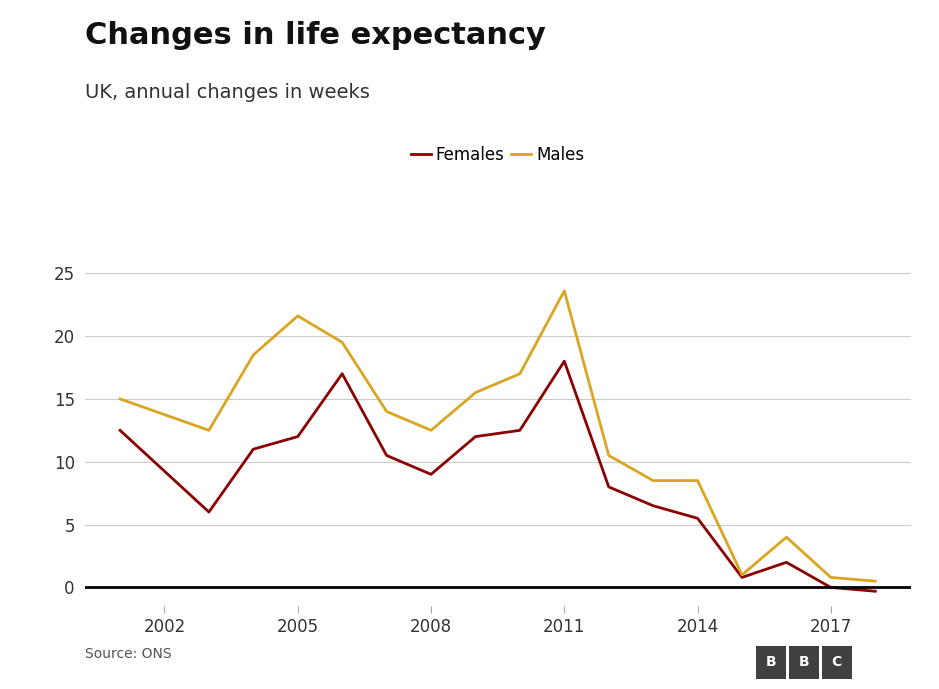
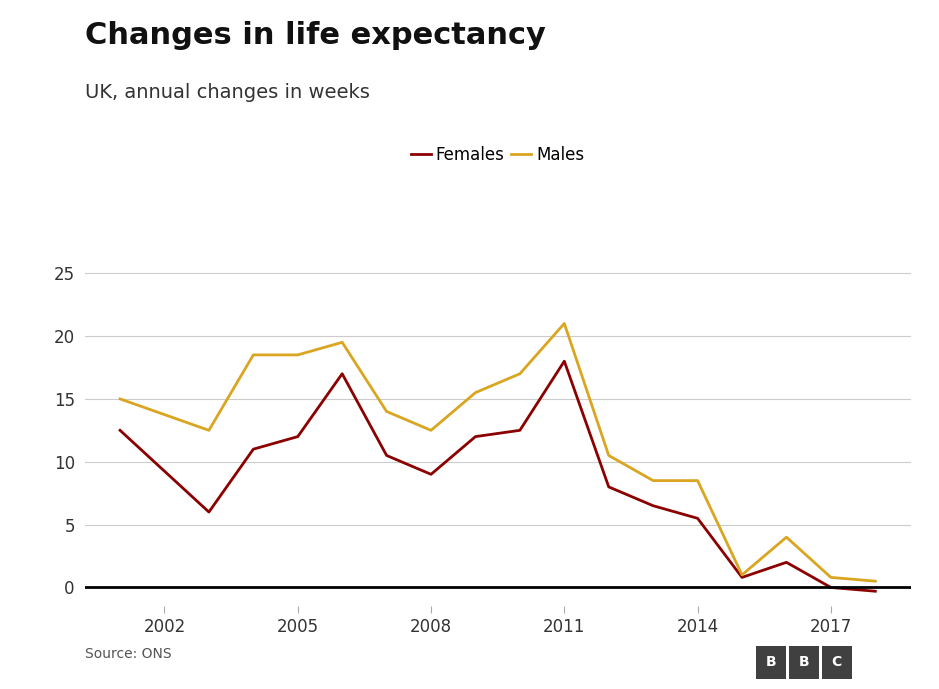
Males/2005: 21.6 -> 18.5
Males/2011: 23.6 -> 21.0
